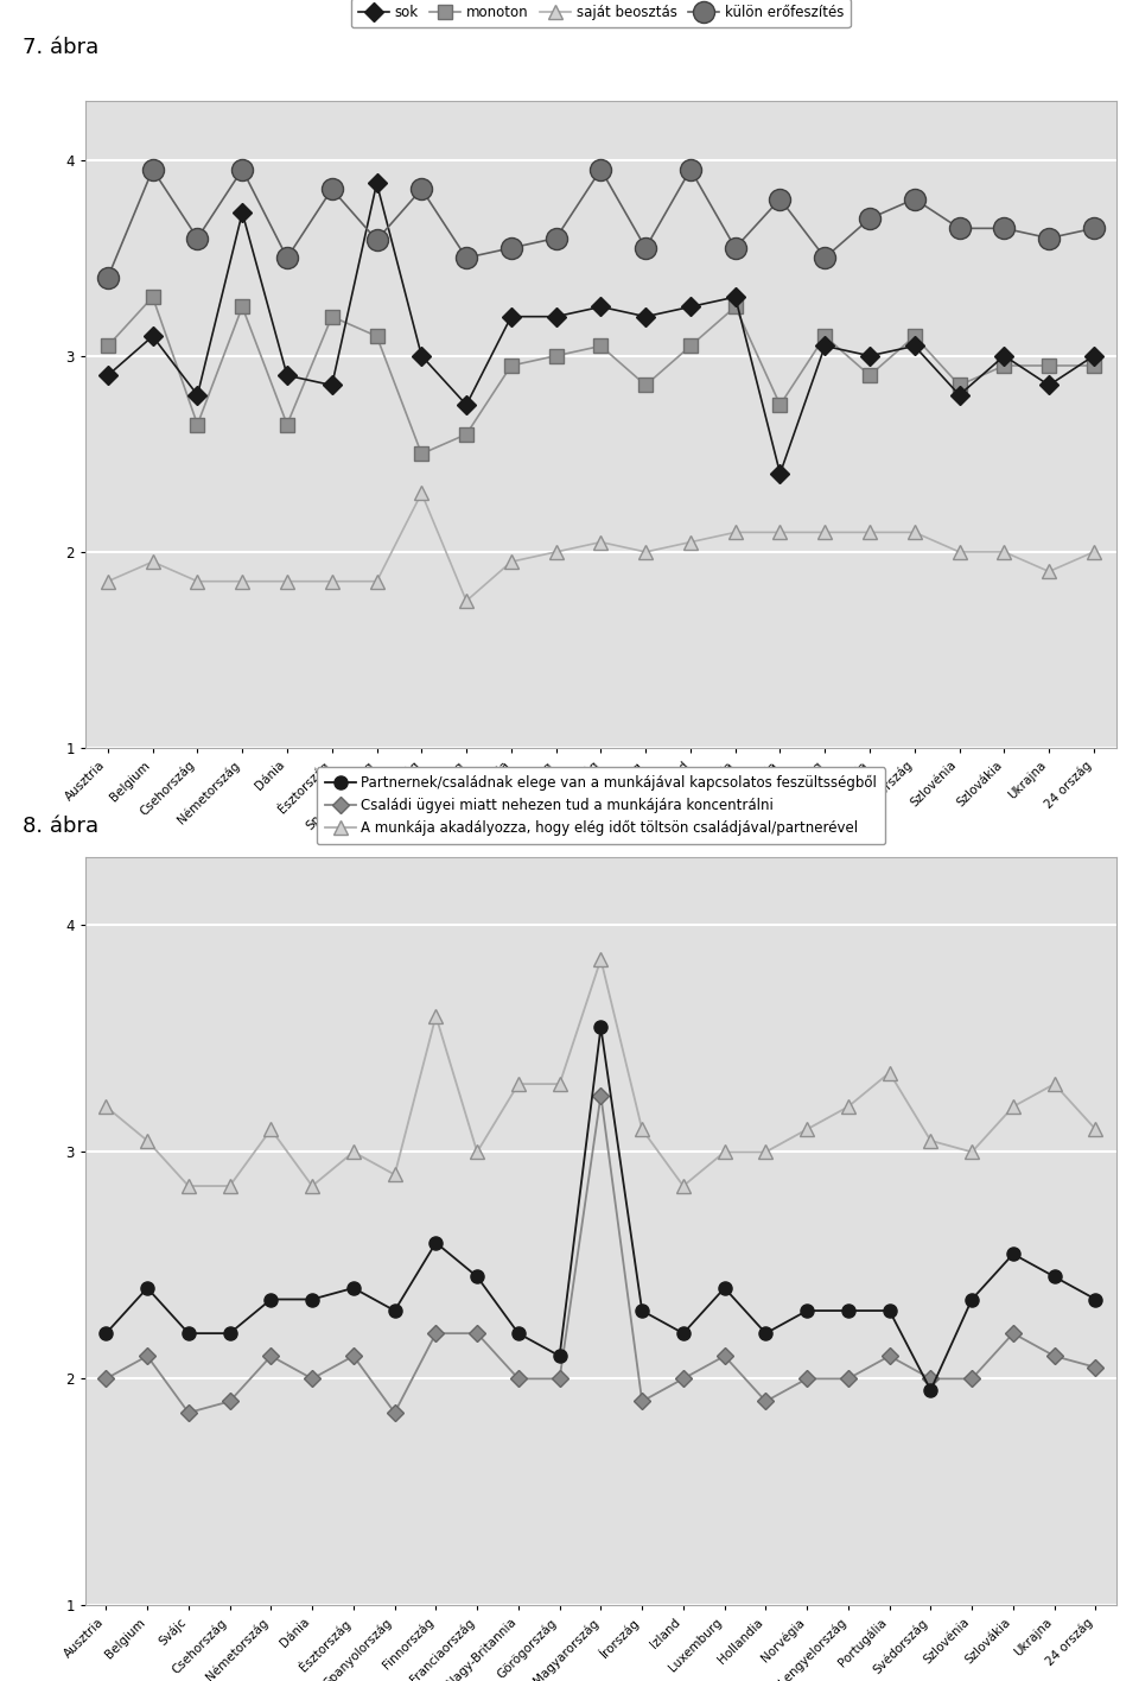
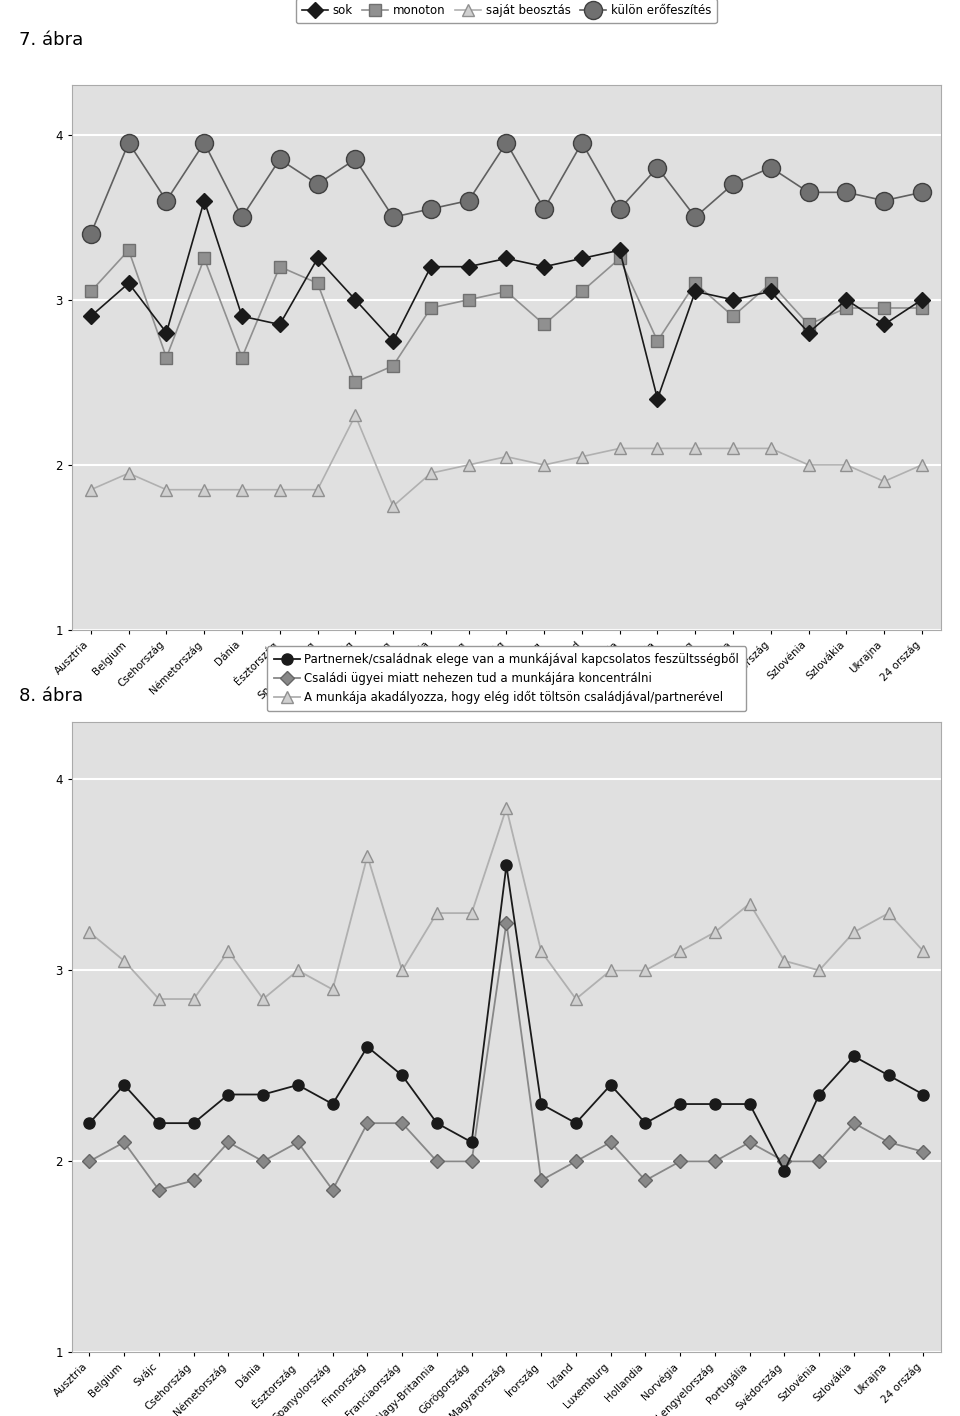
sok/Németország: 3.73 -> 3.60
sok/Spanyolország: 3.88 -> 3.25
külön erőfeszítés/Spanyolország: 3.59 -> 3.70
